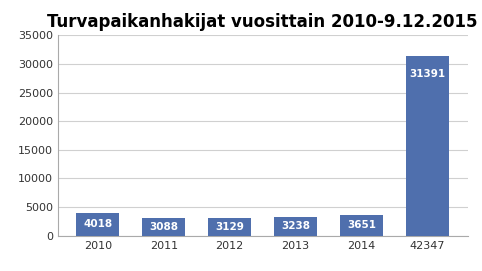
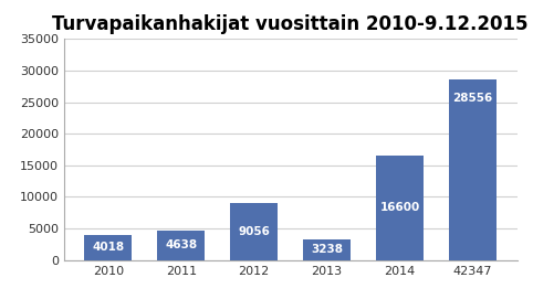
2011: 3088 -> 4638
2012: 3129 -> 9056
2014: 3651 -> 16600
42347: 31391 -> 28556
